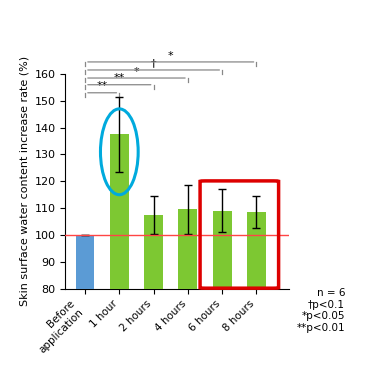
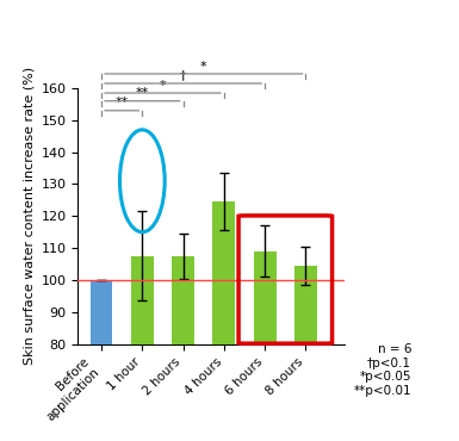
1 hour: 137.5 -> 107.5
4 hours: 109.5 -> 124.5
8 hours: 108.5 -> 104.5
